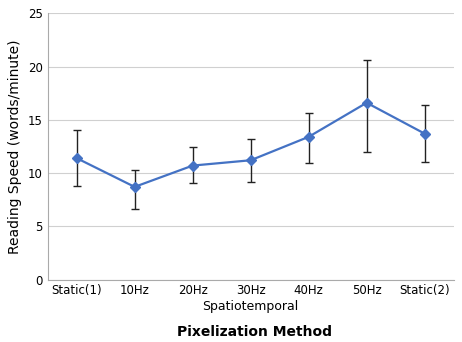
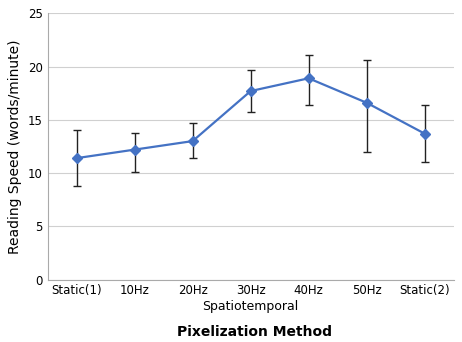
10Hz: 8.7 -> 12.2
20Hz: 10.7 -> 13.0
30Hz: 11.2 -> 17.7
40Hz: 13.4 -> 18.9
